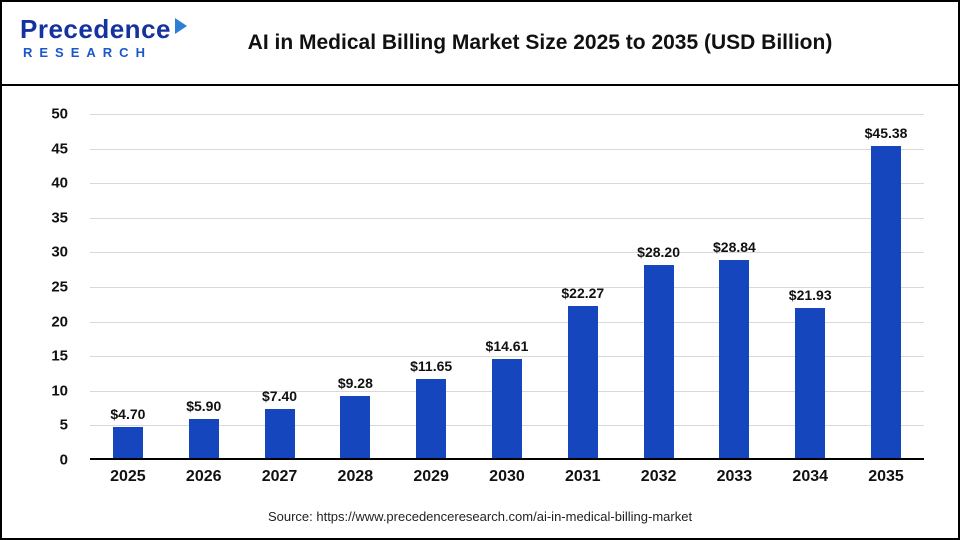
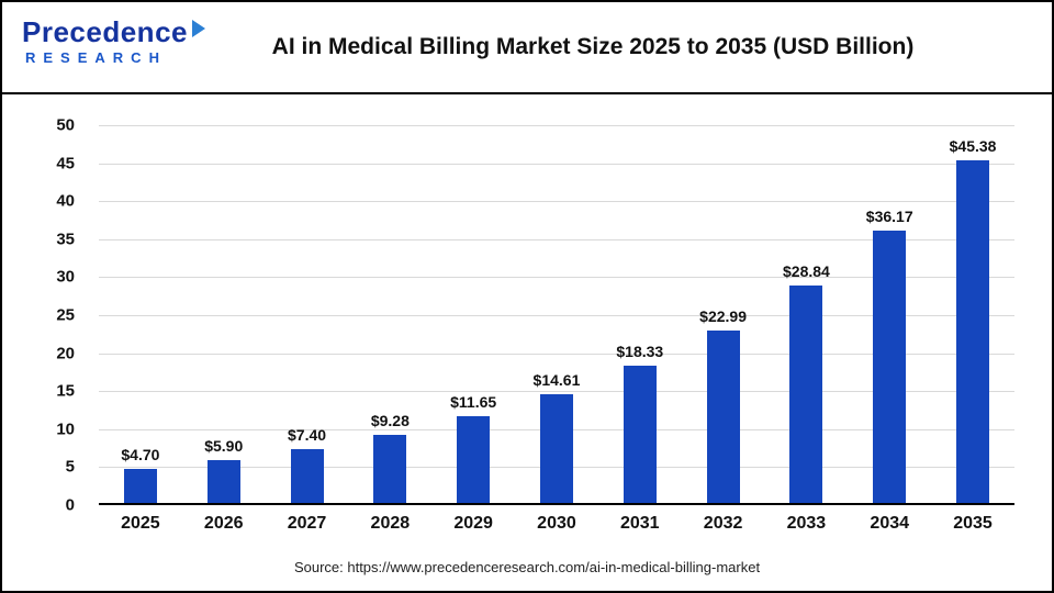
2031: $22.27 -> $18.33
2032: $28.20 -> $22.99
2034: $21.93 -> $36.17
